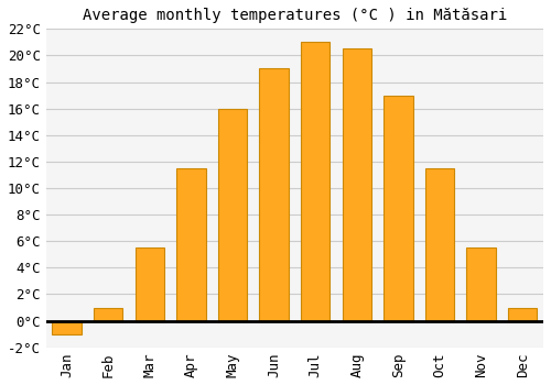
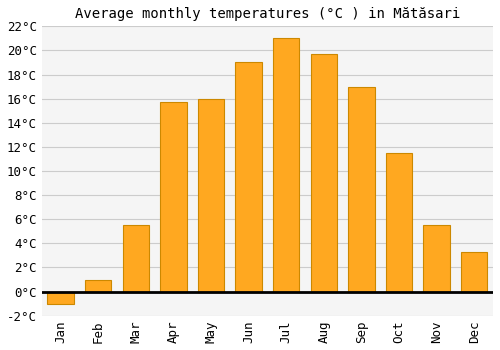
Apr: 11.5°C -> 15.7°C
Aug: 20.5°C -> 19.7°C
Dec: 1.0°C -> 3.3°C
